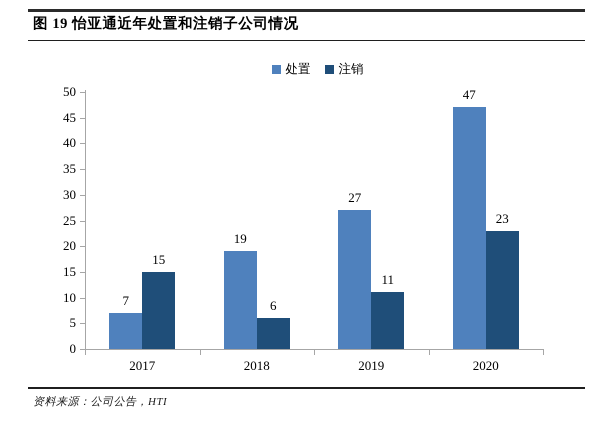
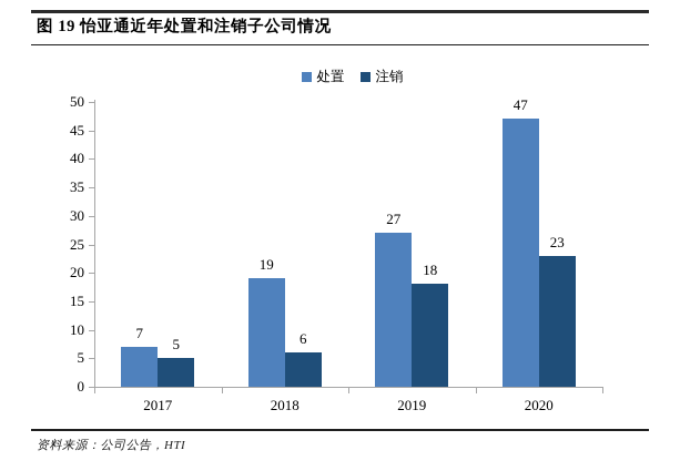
注销/2017: 15 -> 5
注销/2019: 11 -> 18
